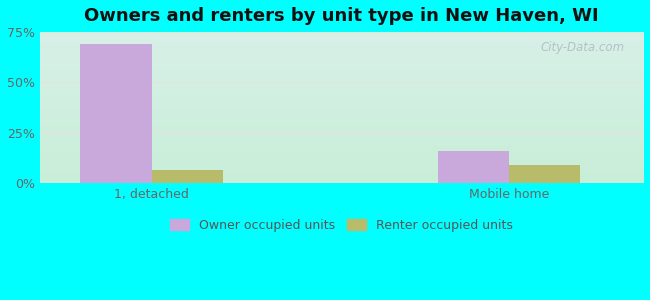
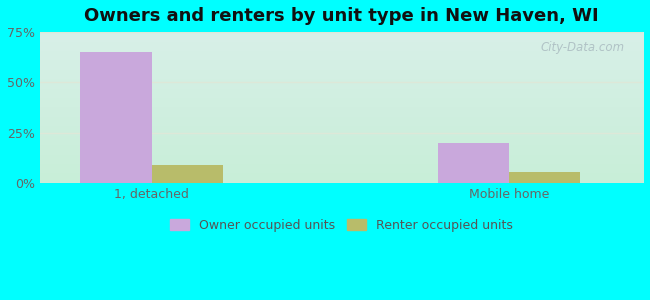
Owner occupied units/1, detached: 69% -> 65%
Renter occupied units/1, detached: 6.5% -> 9.0%
Owner occupied units/Mobile home: 16% -> 20%
Renter occupied units/Mobile home: 9.0% -> 5.5%
